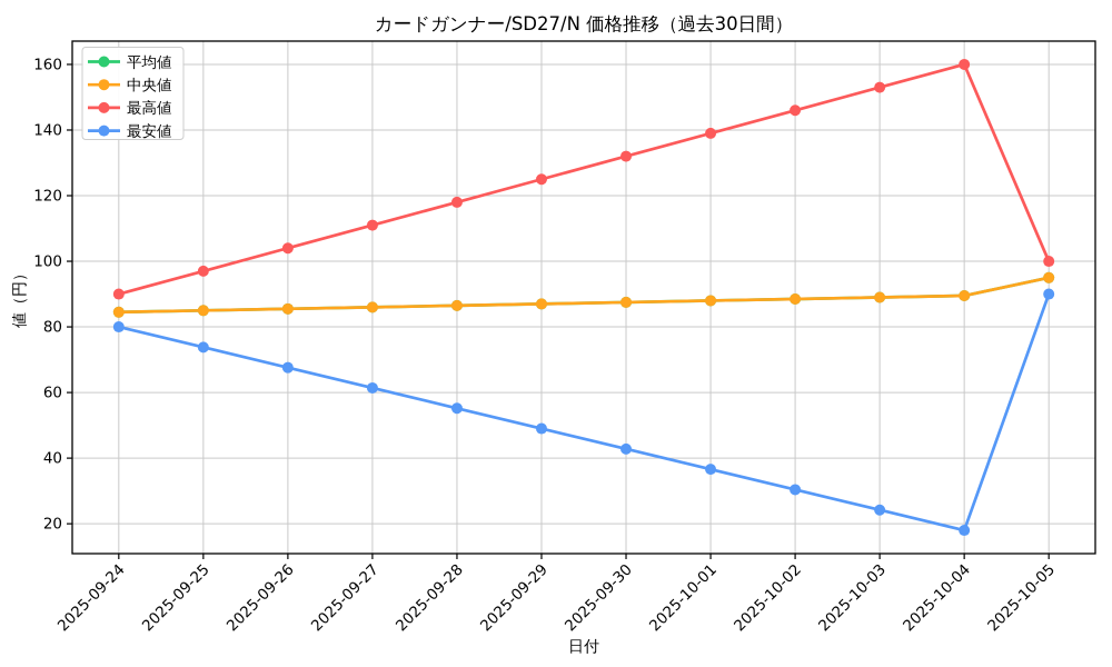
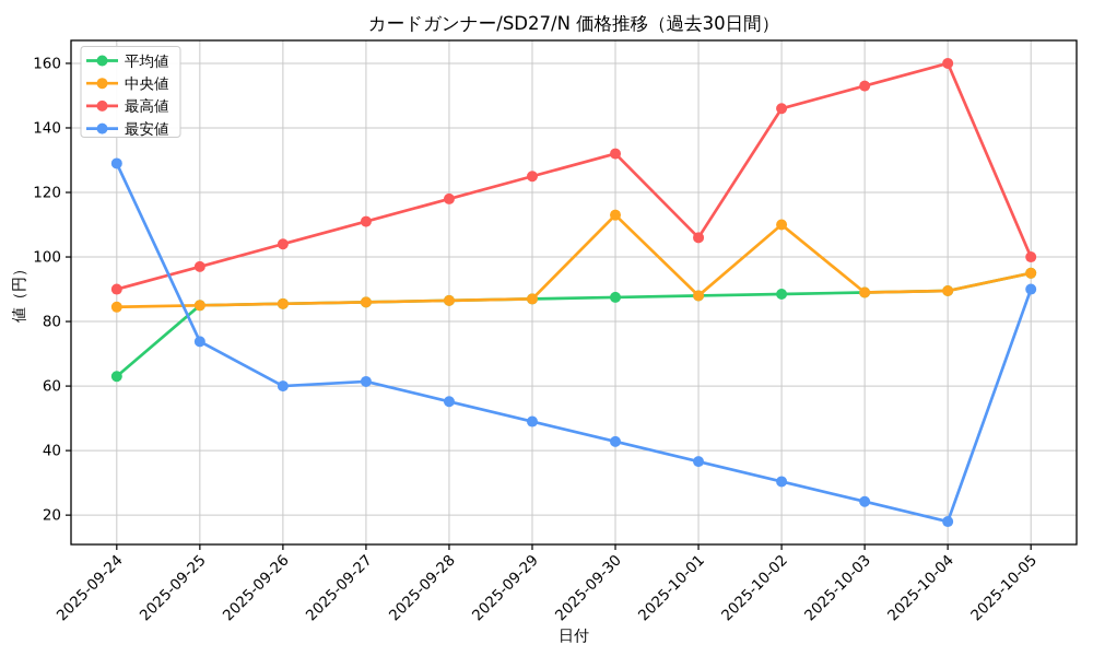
平均値/2025-09-24: 84 -> 63
最安値/2025-09-24: 80 -> 129
最安値/2025-09-26: 68 -> 60
中央値/2025-09-30: 88 -> 113
最高値/2025-10-01: 139 -> 106
中央値/2025-10-02: 88 -> 110
